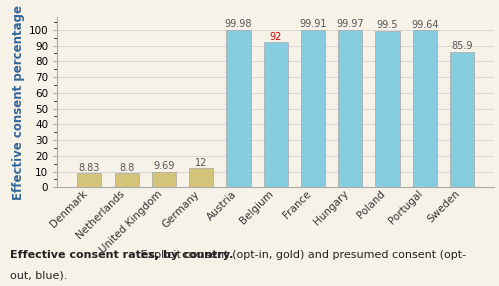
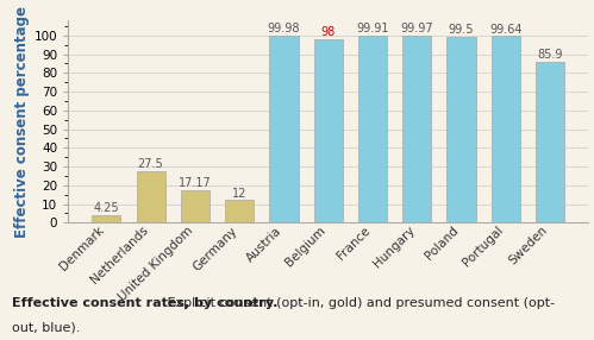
Denmark: 8.83 -> 4.25
Netherlands: 8.8 -> 27.5
United Kingdom: 9.69 -> 17.17
Belgium: 92 -> 98
